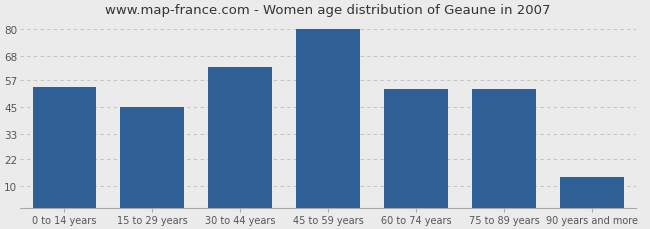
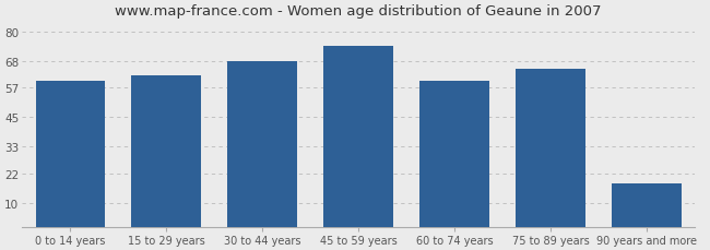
0 to 14 years: 54 -> 60
15 to 29 years: 45 -> 62
30 to 44 years: 63 -> 68
45 to 59 years: 80 -> 74
60 to 74 years: 53 -> 60
75 to 89 years: 53 -> 65
90 years and more: 14 -> 18
